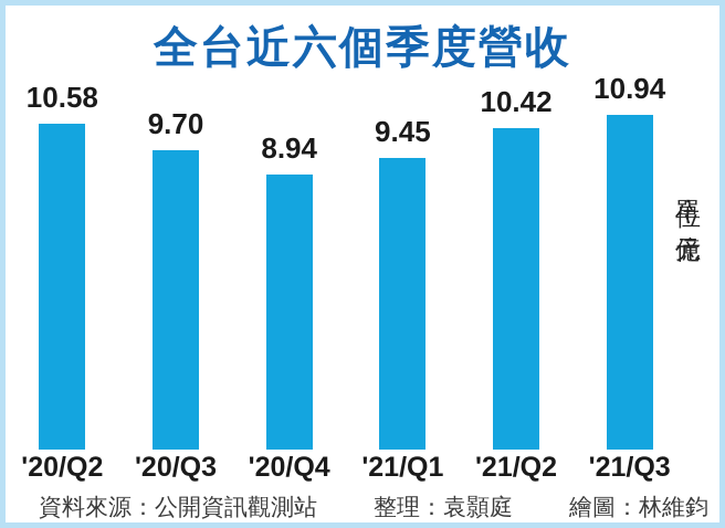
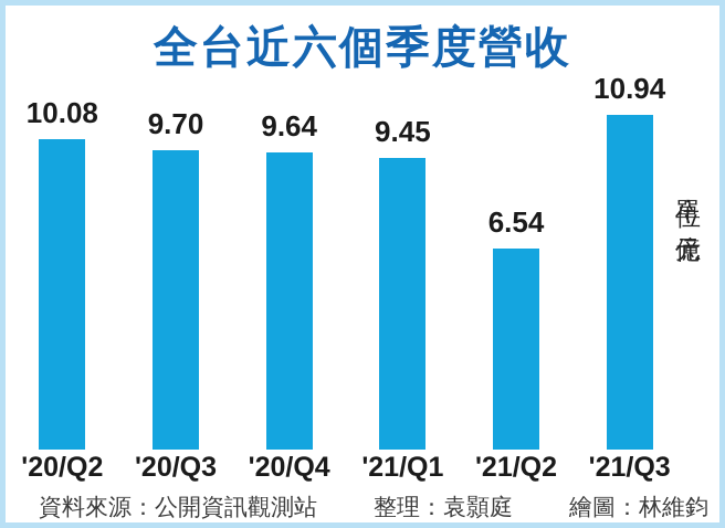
'20/Q2: 10.58 -> 10.08
'20/Q4: 8.94 -> 9.64
'21/Q2: 10.42 -> 6.54
